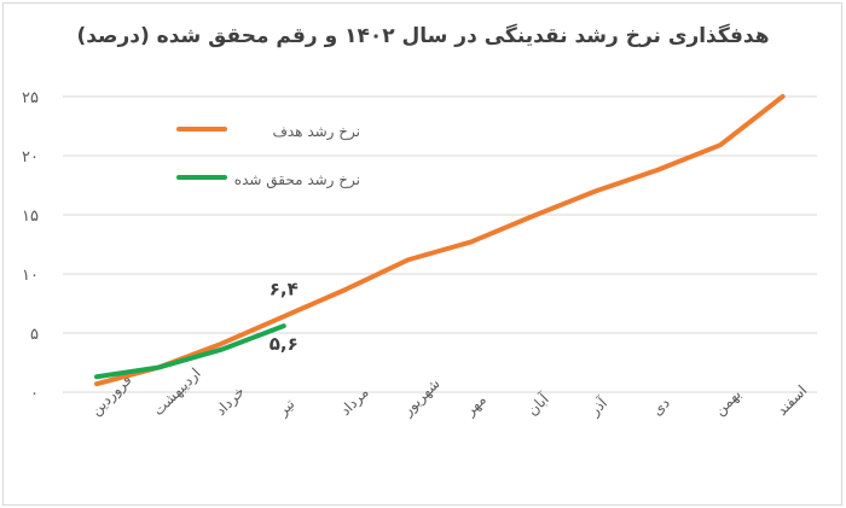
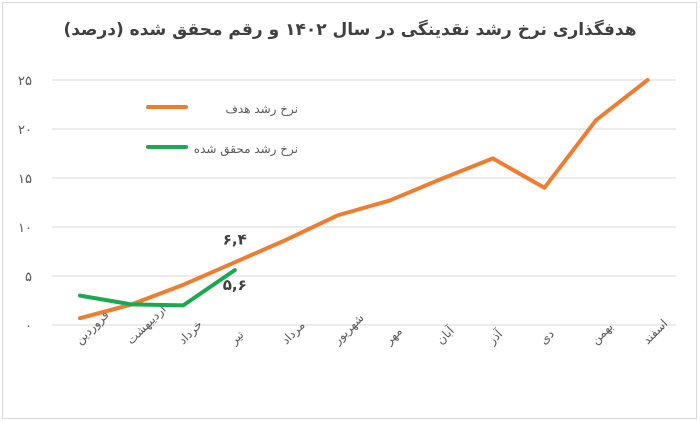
نرخ رشد محقق شده/فروردین: 1 -> 3
نرخ رشد محقق شده/خرداد: 4 -> 2
نرخ رشد هدف/دی: 19 -> 14
